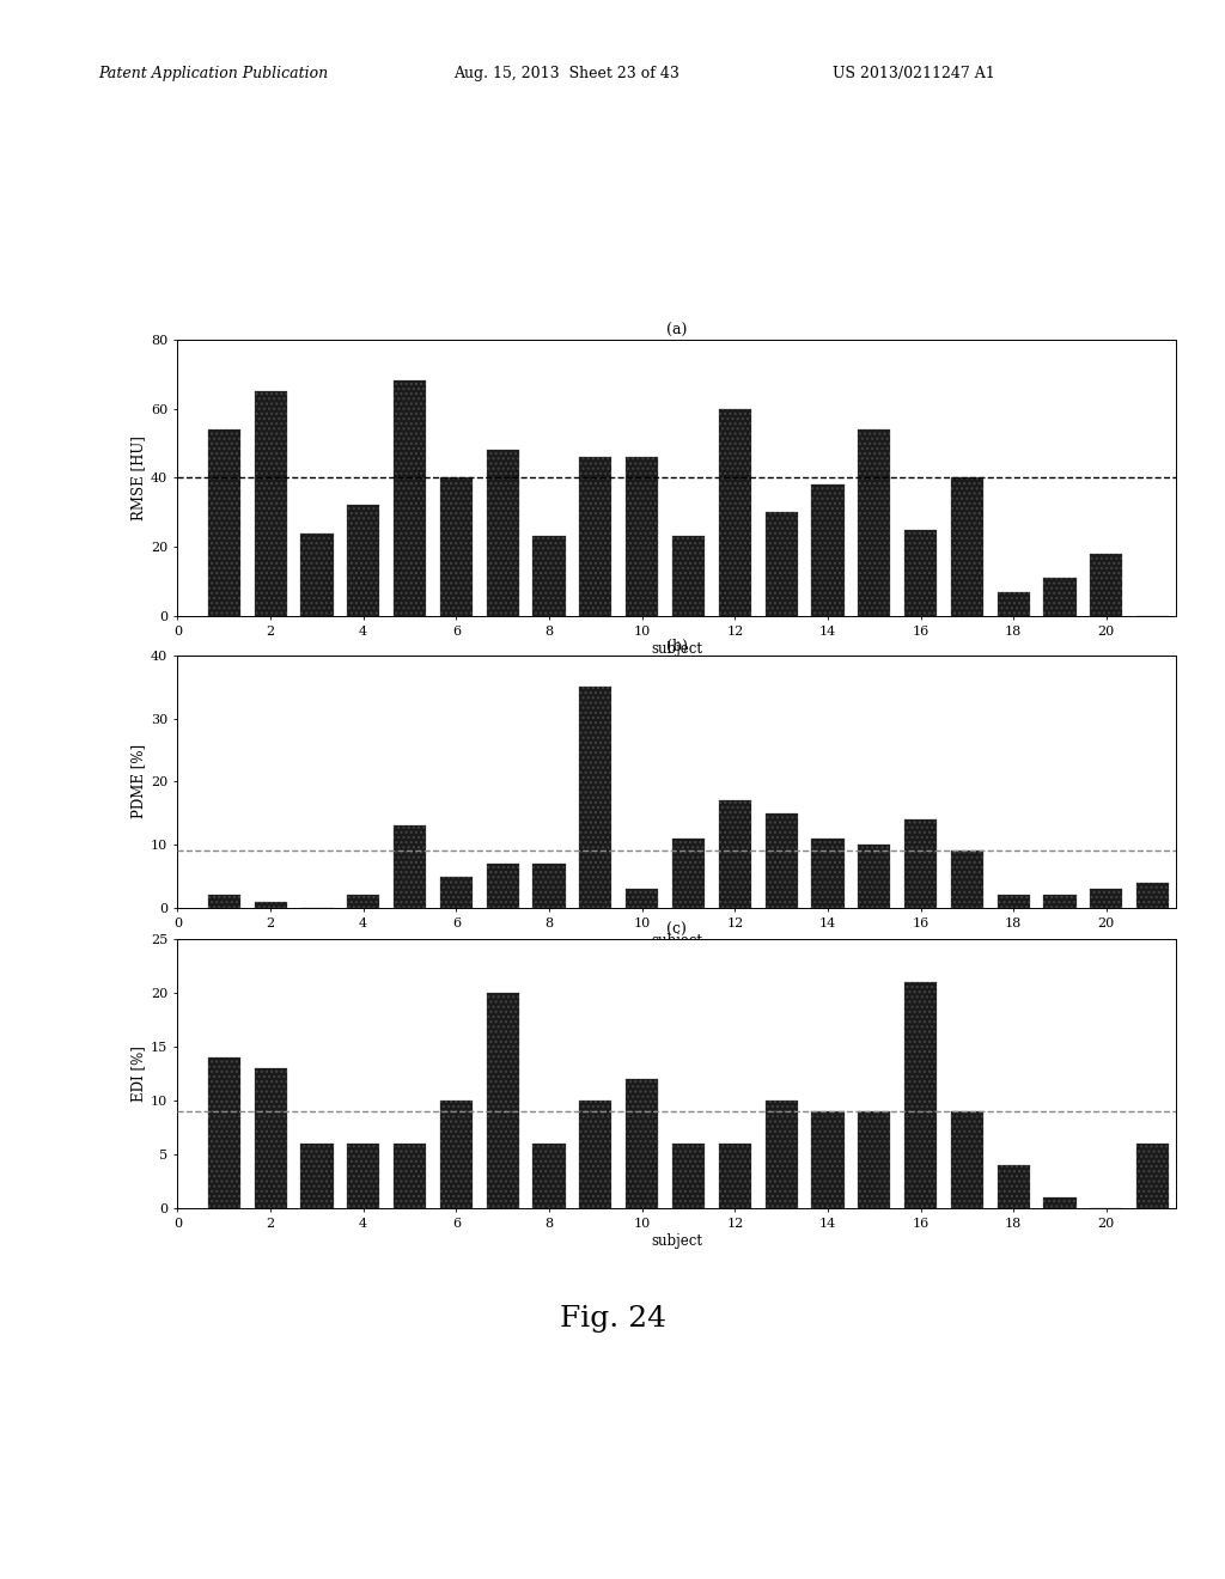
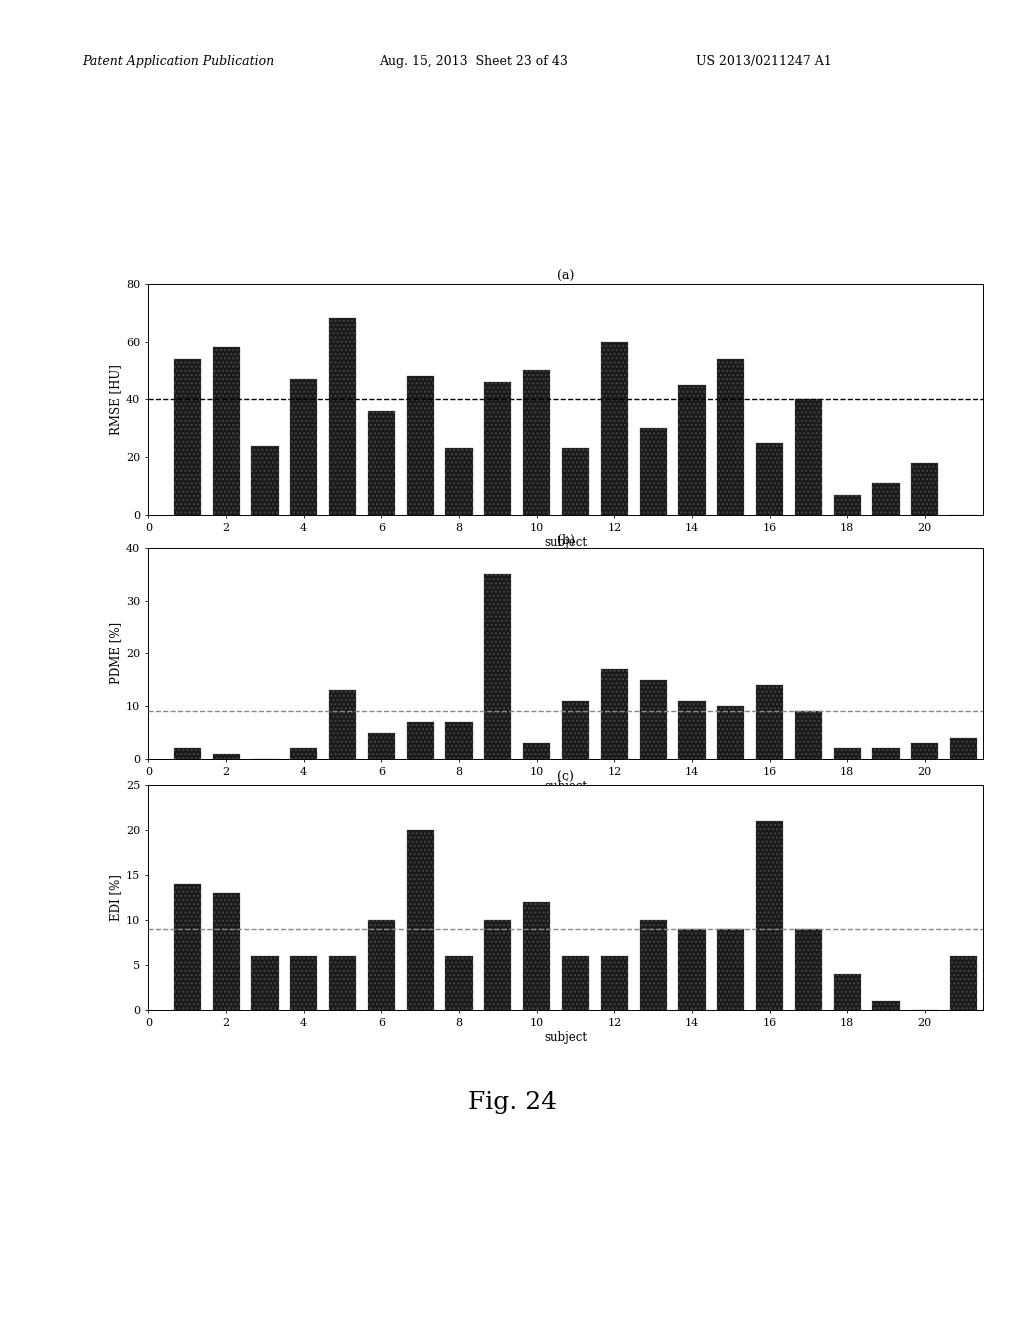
(a)/2: 65 -> 58
(a)/4: 32 -> 47
(a)/6: 40 -> 36
(a)/10: 46 -> 50
(a)/14: 38 -> 45
